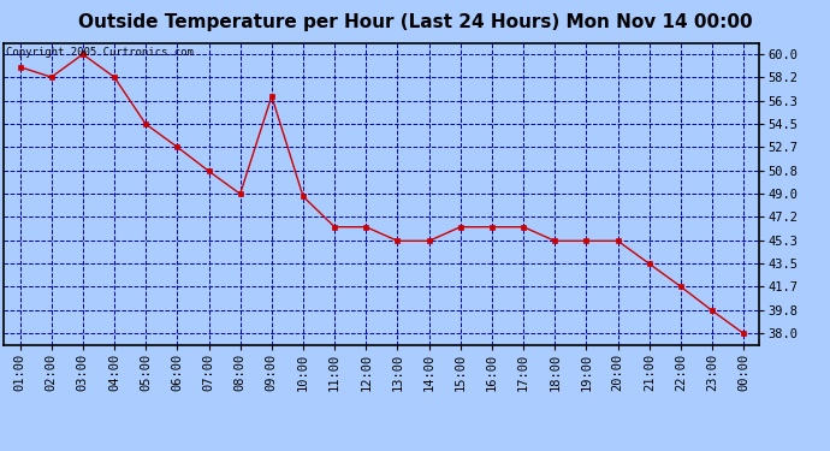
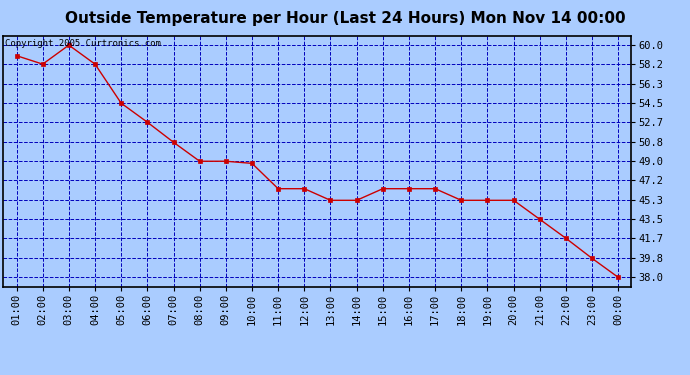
09:00: 56.7 -> 49.0
